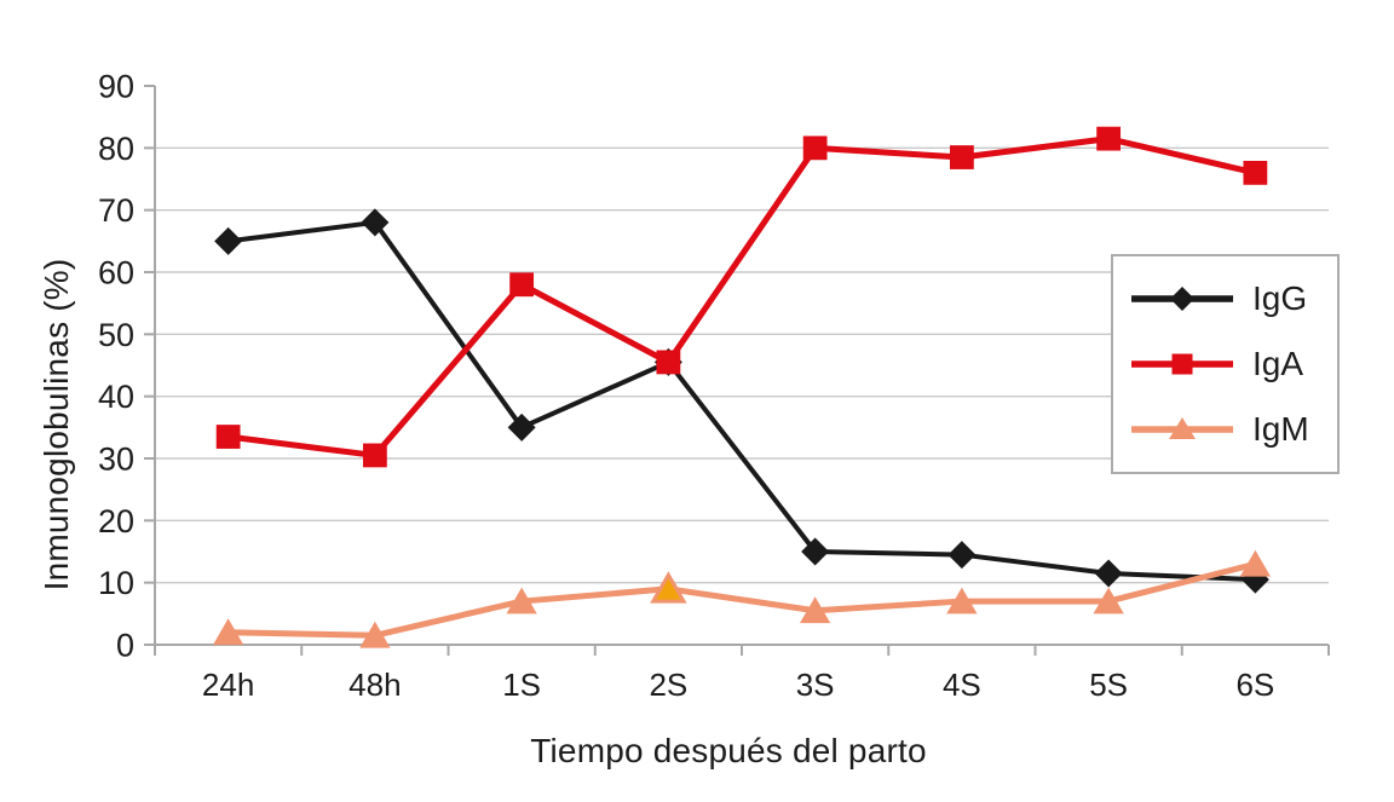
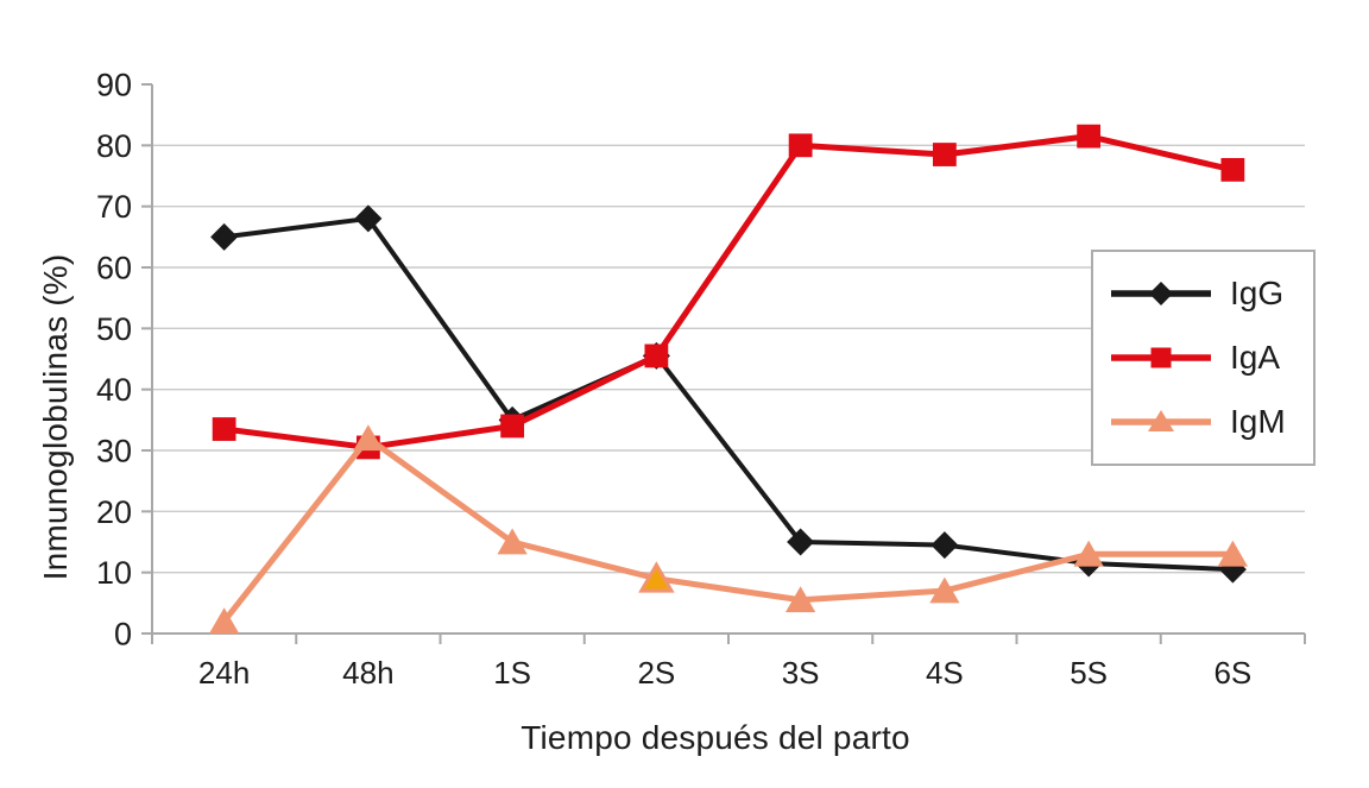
IgM/48h: 2 -> 32
IgA/1S: 58 -> 34
IgM/1S: 7 -> 15
IgM/5S: 7 -> 13
